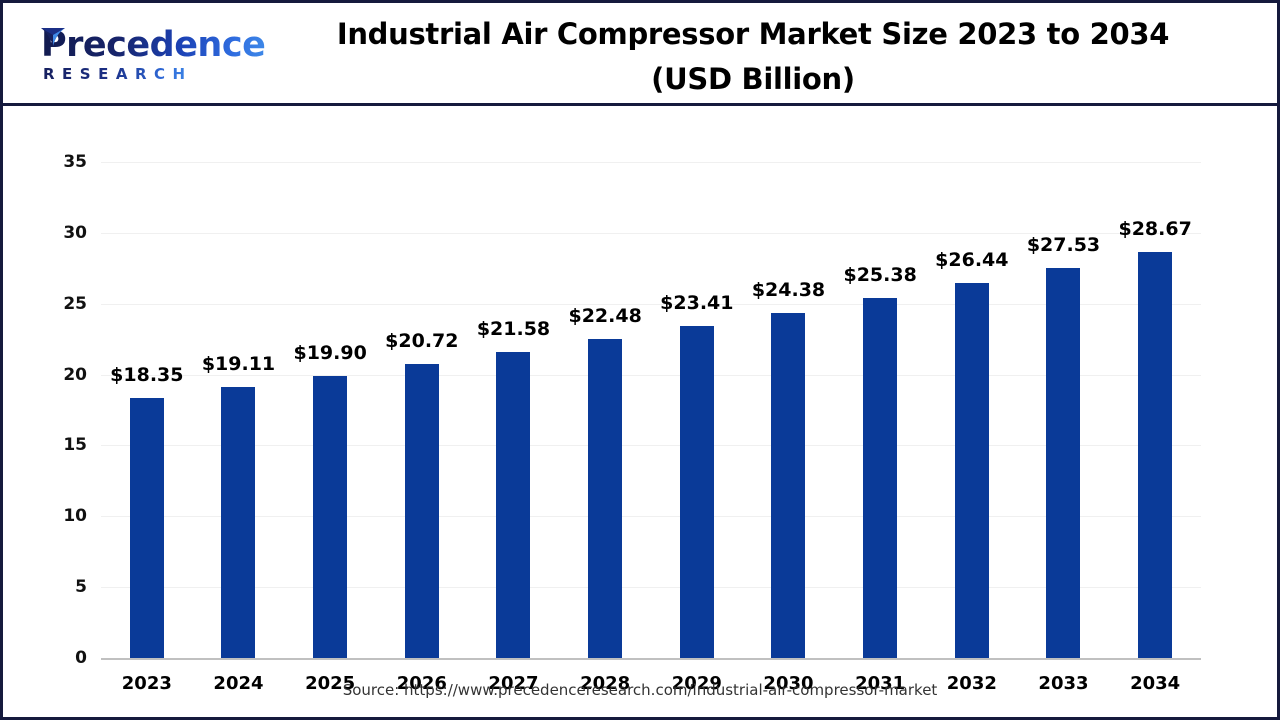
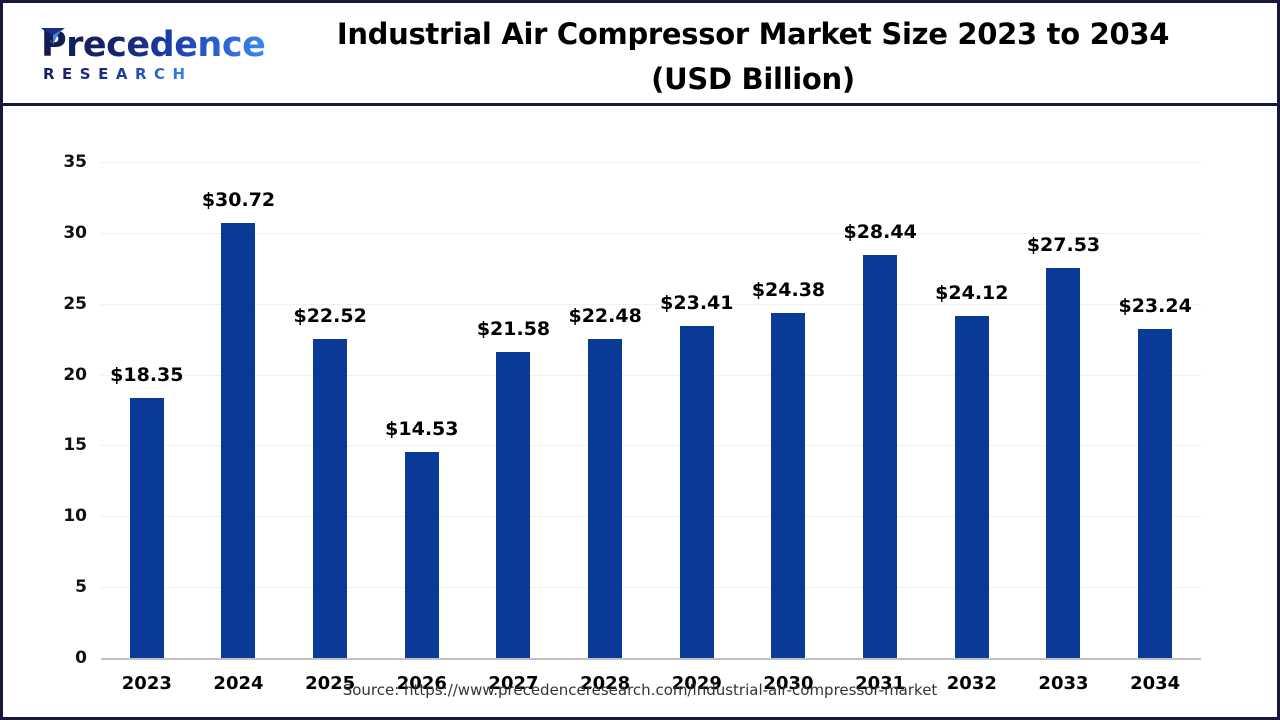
2024: $19.11 -> $30.72
2025: $19.90 -> $22.52
2026: $20.72 -> $14.53
2031: $25.38 -> $28.44
2032: $26.44 -> $24.12
2034: $28.67 -> $23.24
